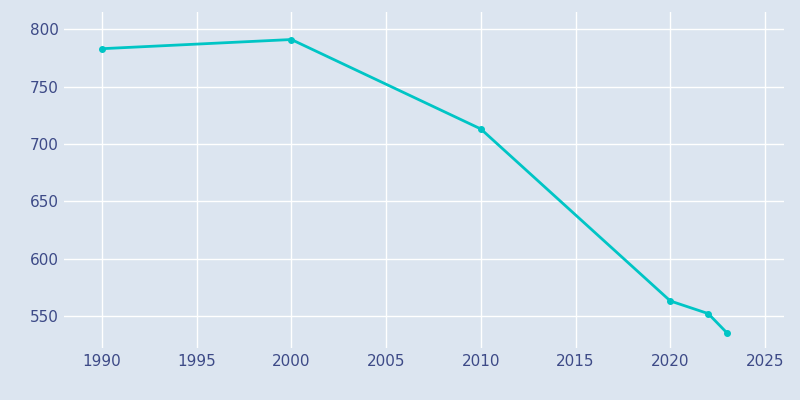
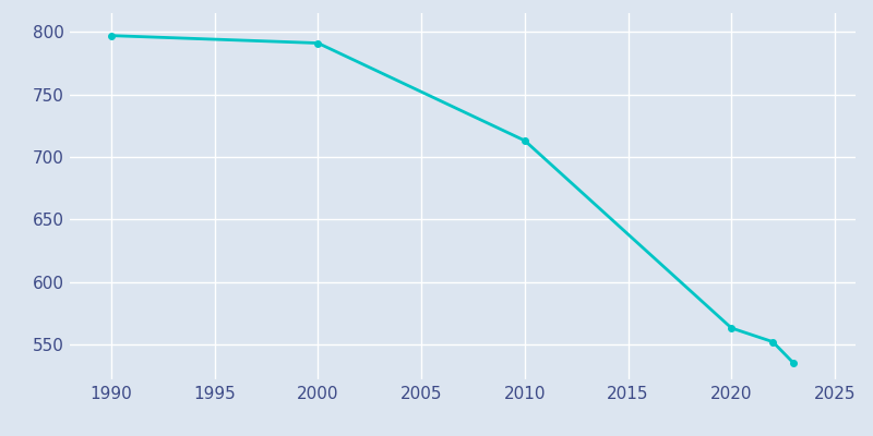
1990: 783 -> 797
